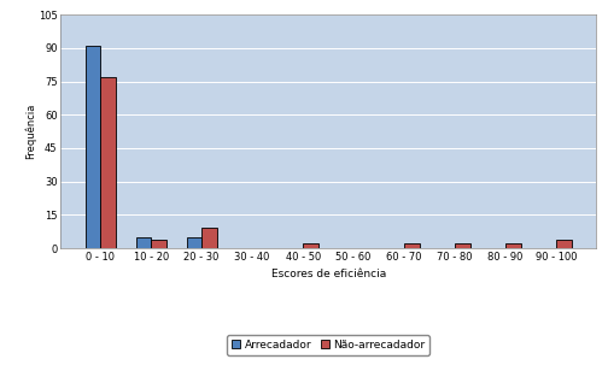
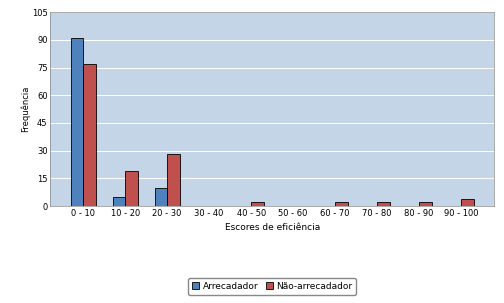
Não-arrecadador/10 - 20: 4 -> 19
Arrecadador/20 - 30: 5 -> 10
Não-arrecadador/20 - 30: 9 -> 28
